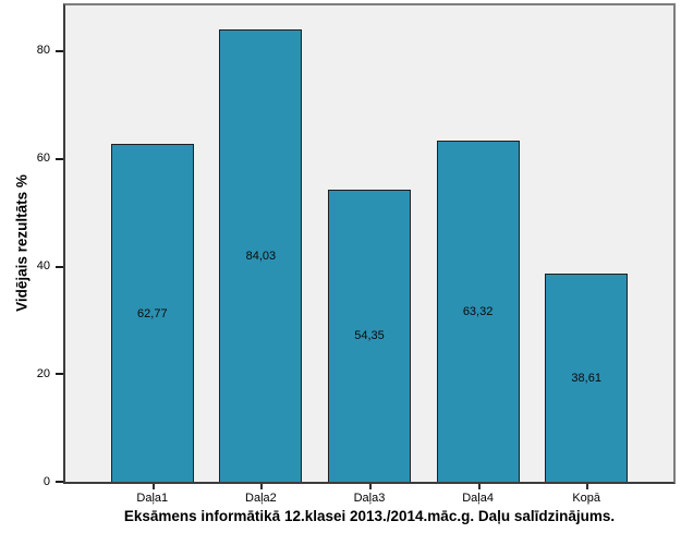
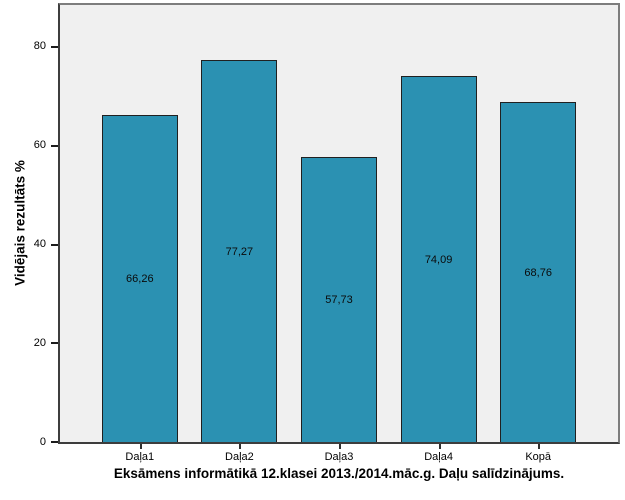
Daļa1: 62,77 -> 66,26
Daļa2: 84,03 -> 77,27
Daļa3: 54,35 -> 57,73
Daļa4: 63,32 -> 74,09
Kopā: 38,61 -> 68,76
